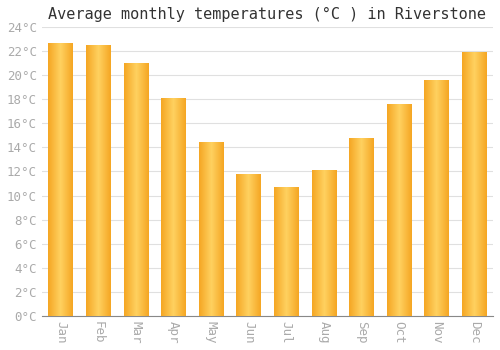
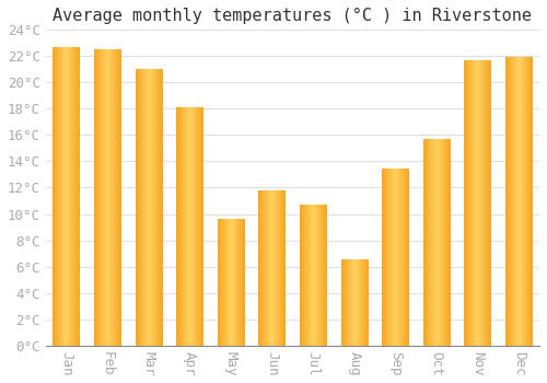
May: 14.4°C -> 9.6°C
Aug: 12.1°C -> 6.5°C
Sep: 14.8°C -> 13.4°C
Oct: 17.6°C -> 15.7°C
Nov: 19.6°C -> 21.7°C
